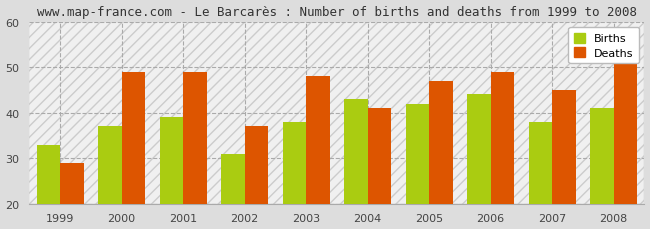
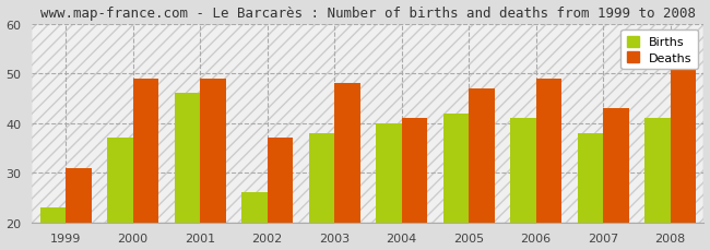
Births/1999: 33 -> 23
Deaths/1999: 29 -> 31
Births/2001: 39 -> 46
Births/2002: 31 -> 26
Births/2004: 43 -> 40
Births/2006: 44 -> 41
Deaths/2007: 45 -> 43
